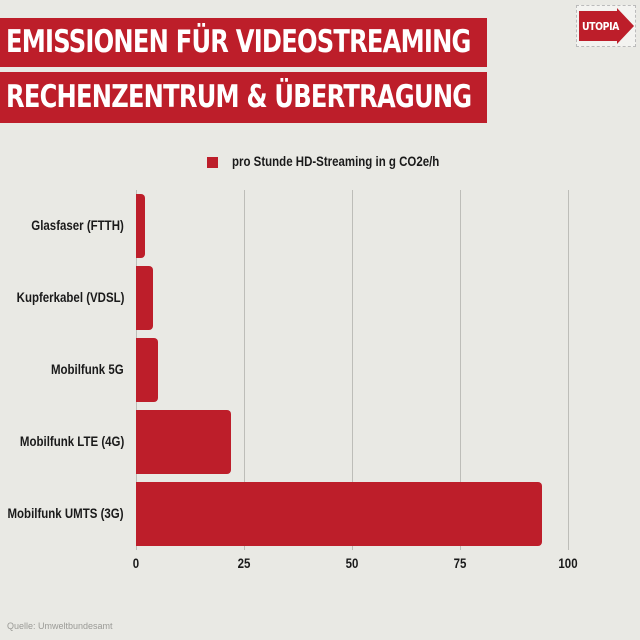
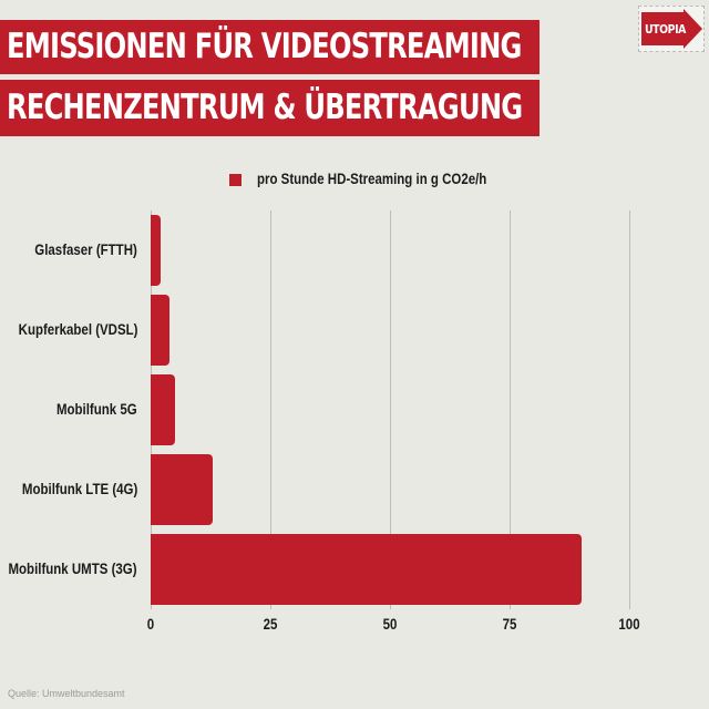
Mobilfunk LTE (4G): 22 -> 13
Mobilfunk UMTS (3G): 94 -> 90
